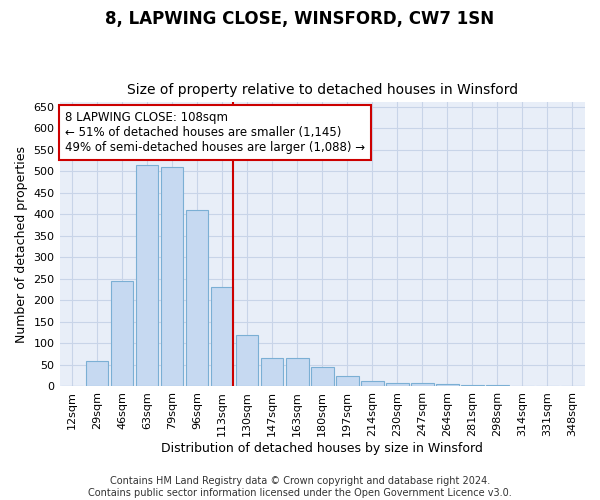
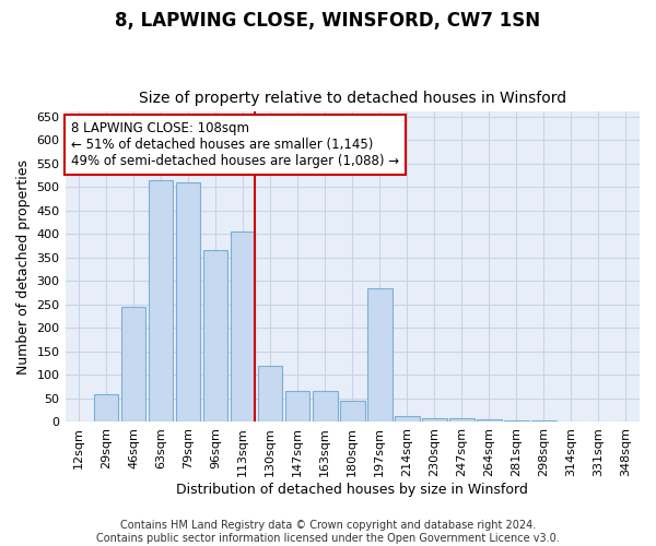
96sqm: 410 -> 365
113sqm: 230 -> 405
197sqm: 24 -> 285
